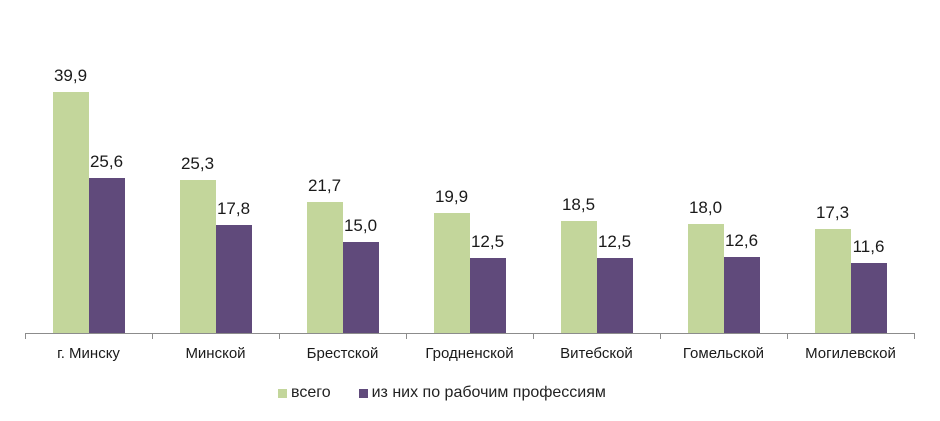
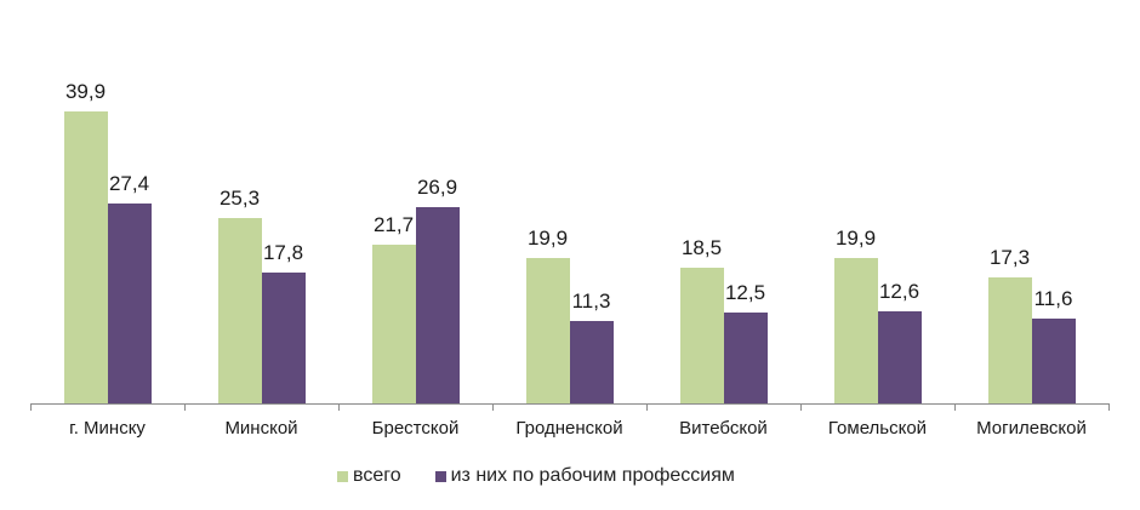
из них по рабочим профессиям/г. Минску: 25,6 -> 27,4
из них по рабочим профессиям/Брестской: 15,0 -> 26,9
из них по рабочим профессиям/Гродненской: 12,5 -> 11,3
всего/Гомельской: 18,0 -> 19,9
